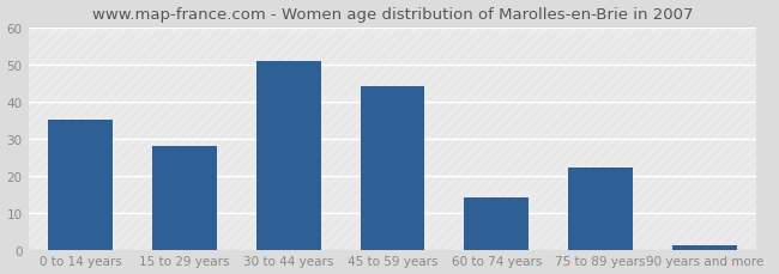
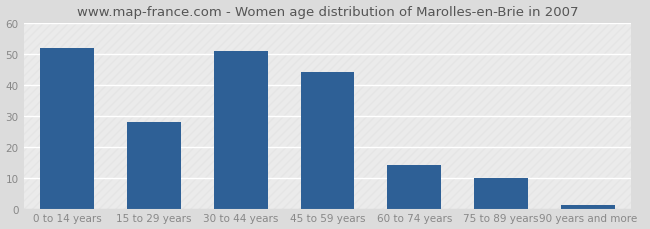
0 to 14 years: 35 -> 52
75 to 89 years: 22 -> 10
